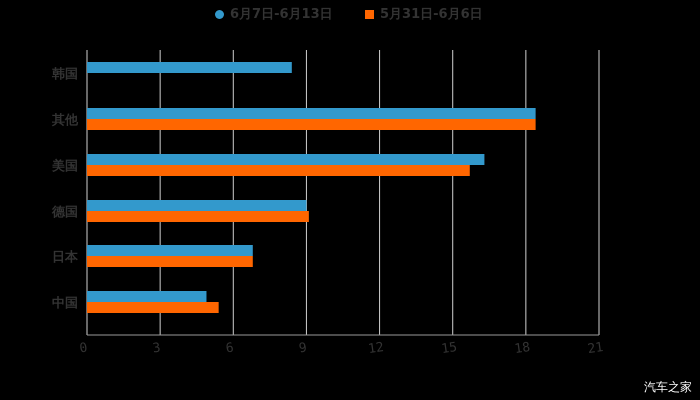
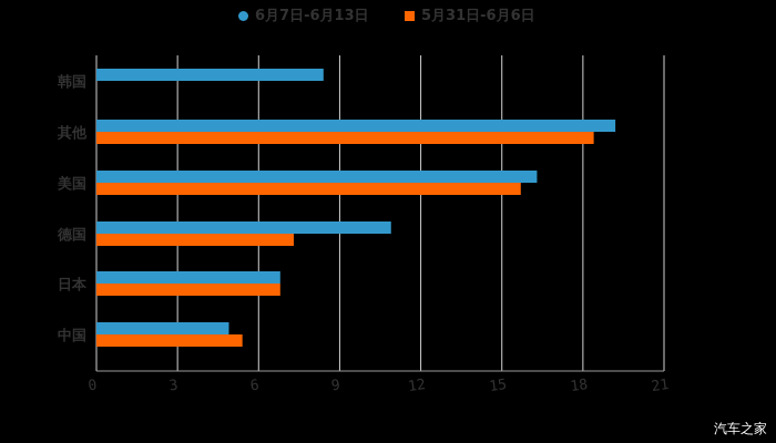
6月7日-6月13日/其他: 18.4 -> 19.2
6月7日-6月13日/德国: 9.0 -> 10.9
5月31日-6月6日/德国: 9.1 -> 7.3
